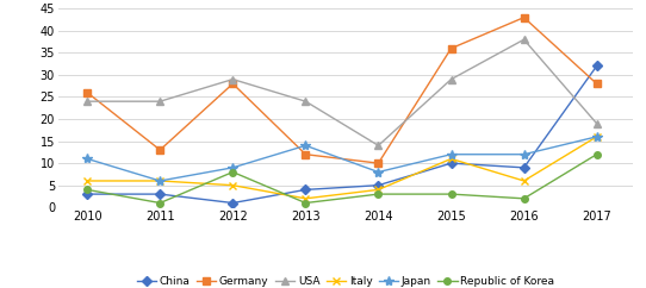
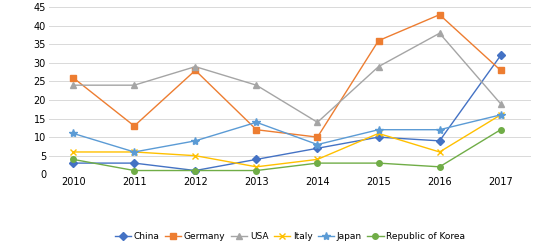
Republic of Korea/2012: 8 -> 1
China/2014: 5 -> 7
